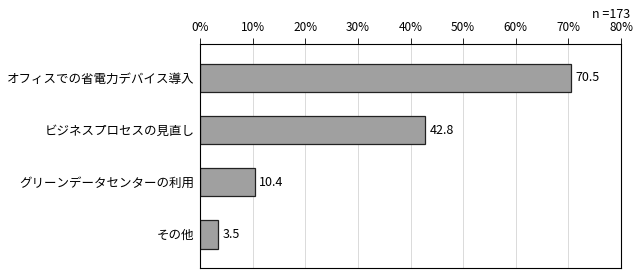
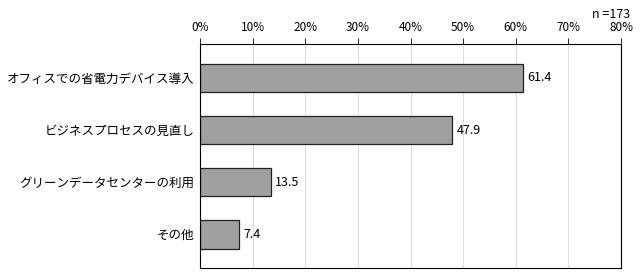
オフィスでの省電力デバイス導入: 70.5 -> 61.4
ビジネスプロセスの見直し: 42.8 -> 47.9
グリーンデータセンターの利用: 10.4 -> 13.5
その他: 3.5 -> 7.4
